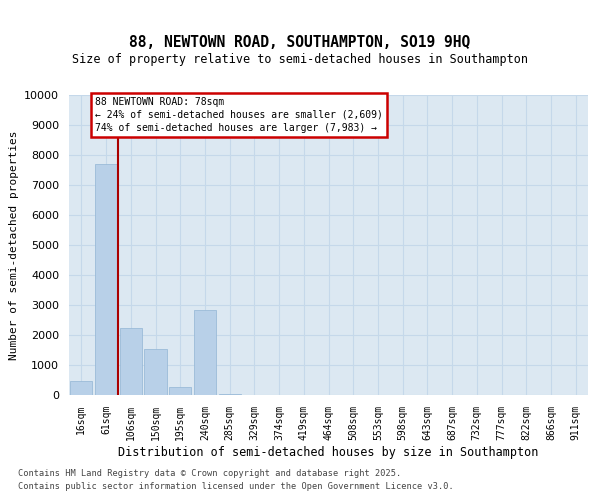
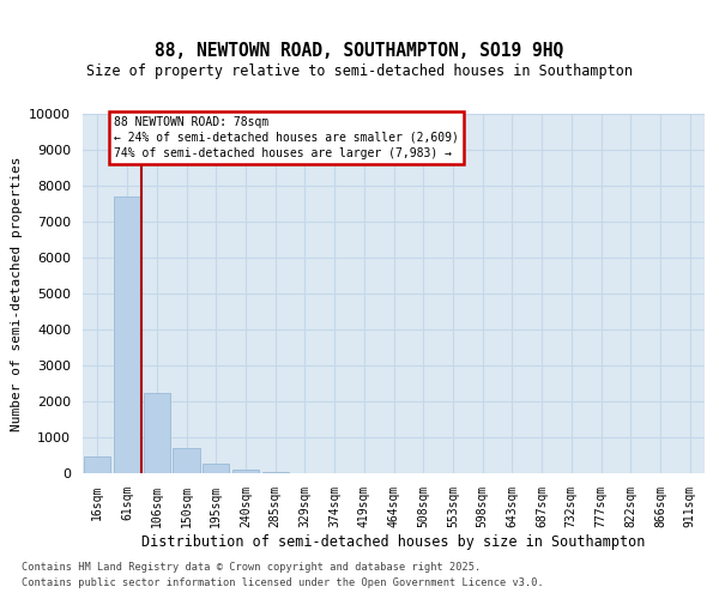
150sqm: 1550 -> 700
240sqm: 2850 -> 100
